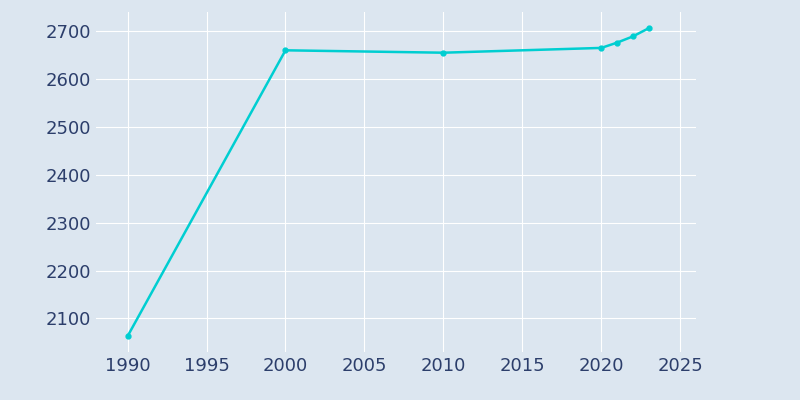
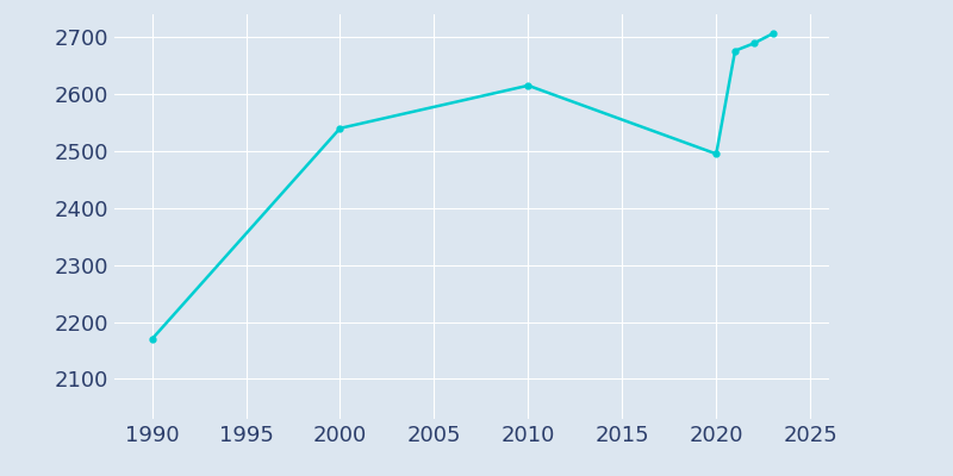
1990: 2063 -> 2170
2000: 2660 -> 2540
2010: 2655 -> 2615
2020: 2665 -> 2495
